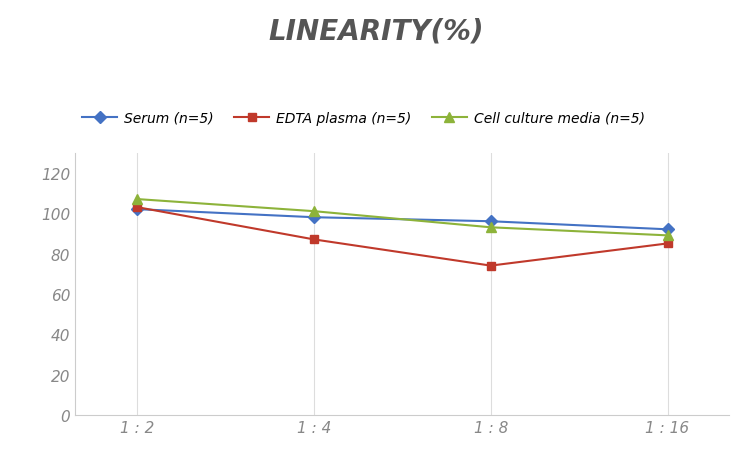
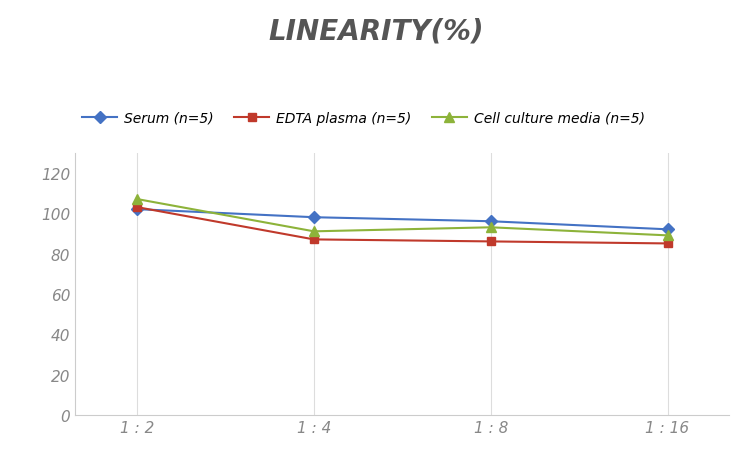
Cell culture media (n=5)/1 : 4: 101 -> 91
EDTA plasma (n=5)/1 : 8: 74 -> 86
